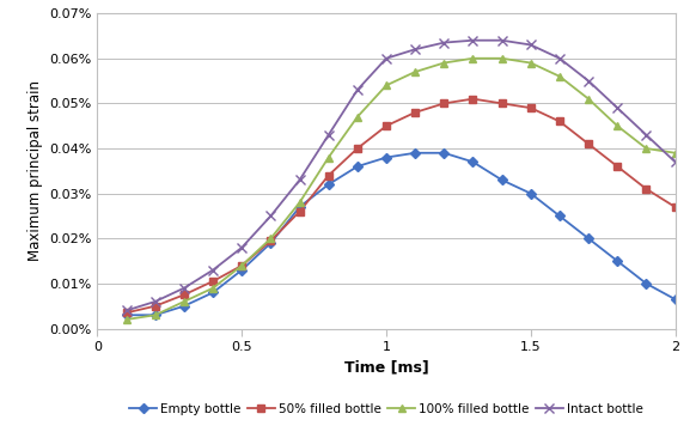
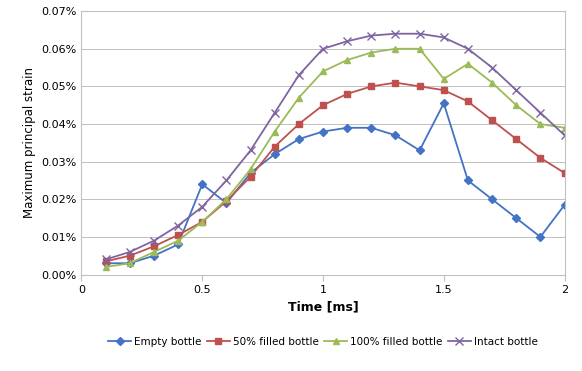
Empty bottle/0.5: 0.0130% -> 0.0240%
Empty bottle/1.5: 0.0300% -> 0.0455%
100% filled bottle/1.5: 0.0590% -> 0.0520%
Empty bottle/2: 0.0065% -> 0.0185%
